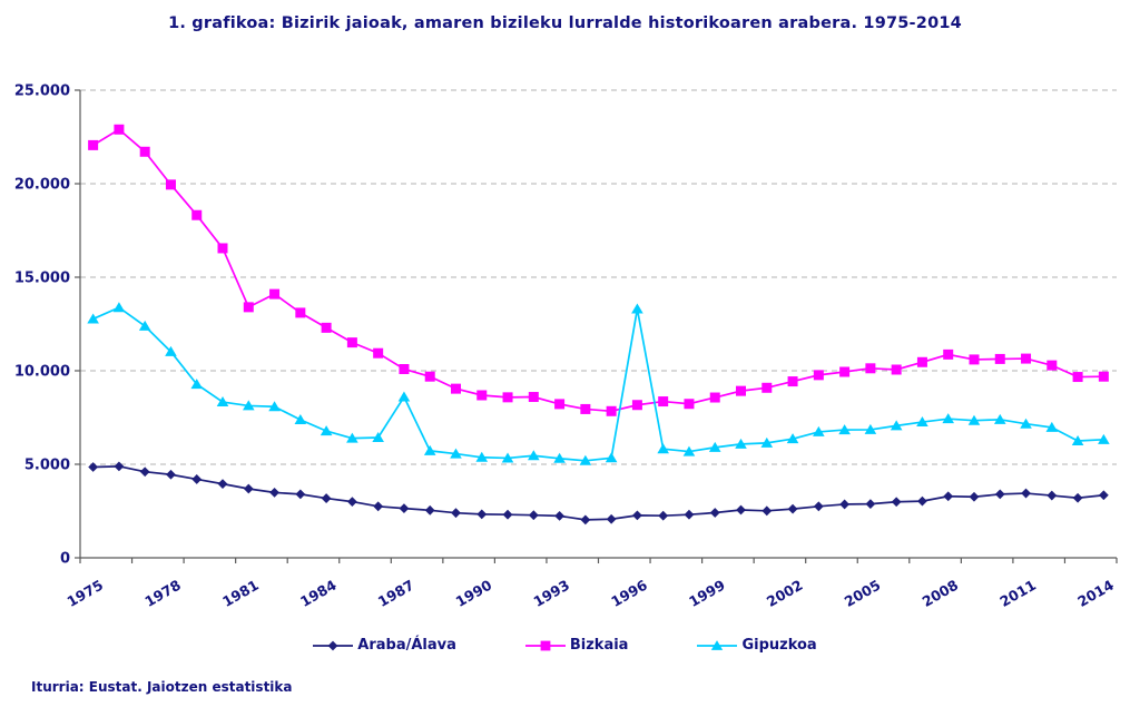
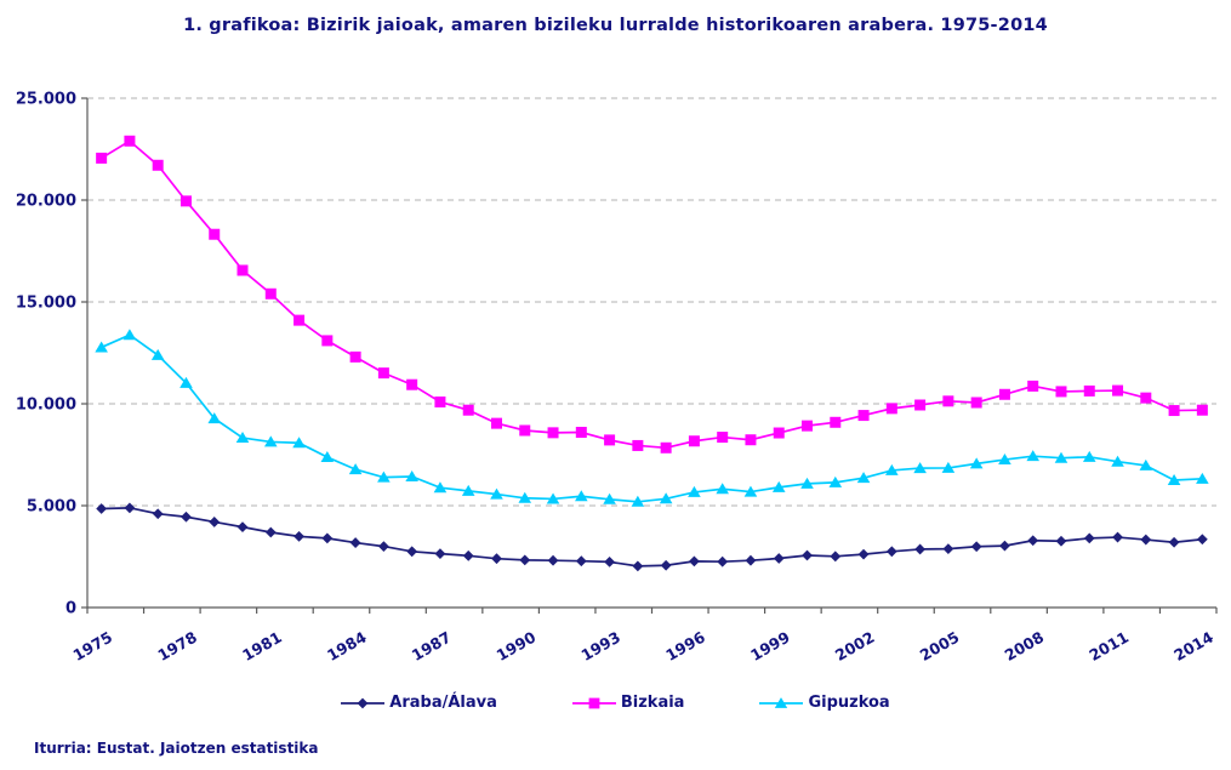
Bizkaia/1981: 13400 -> 15400
Gipuzkoa/1987: 8600 -> 5900
Gipuzkoa/1996: 13300 -> 5700
